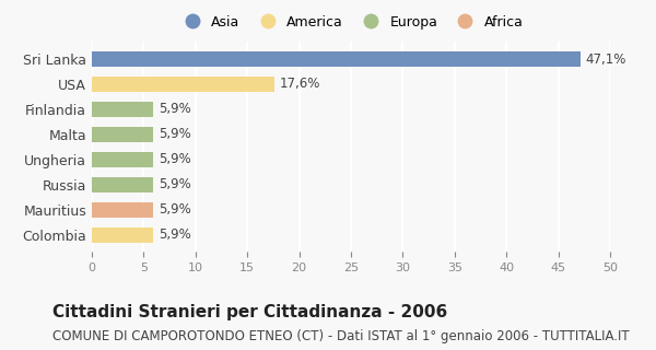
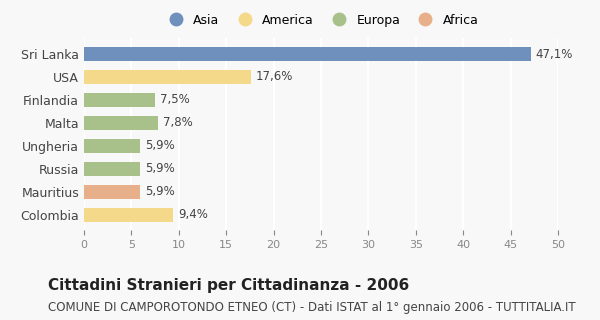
Finlandia: 5,9% -> 7,5%
Malta: 5,9% -> 7,8%
Colombia: 5,9% -> 9,4%
